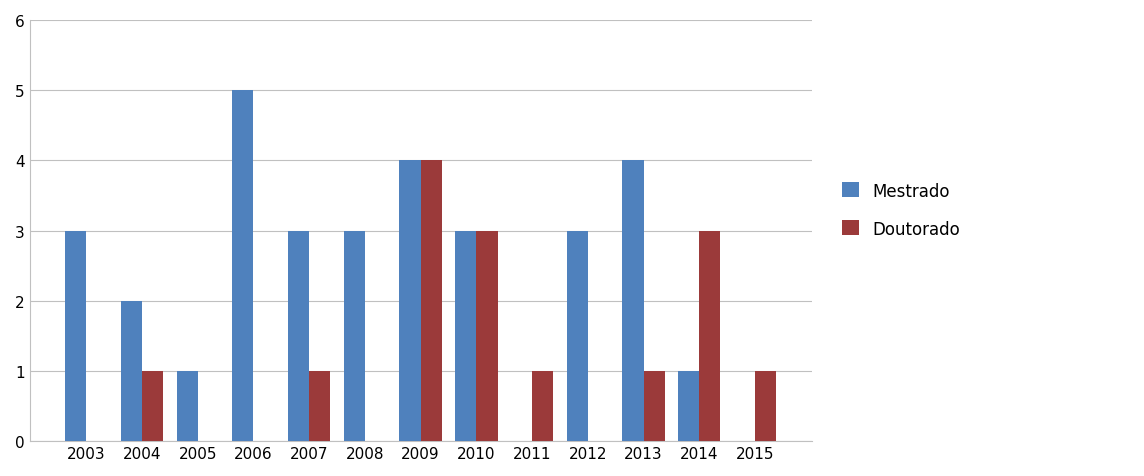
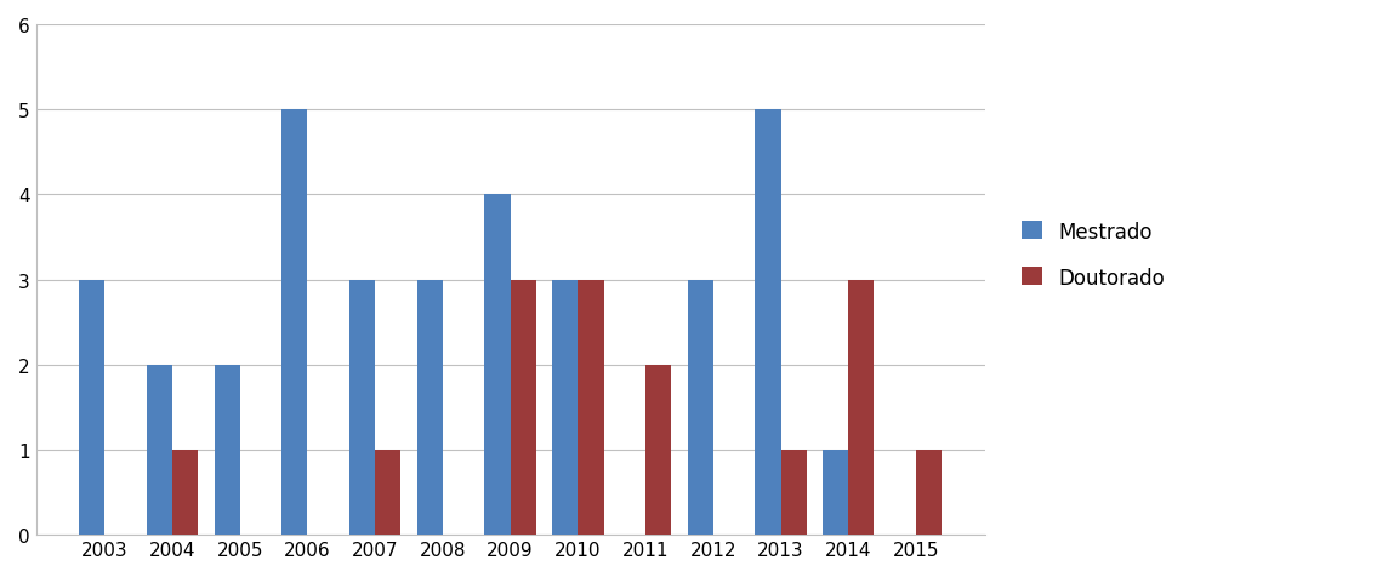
Mestrado/2005: 1 -> 2
Doutorado/2009: 4 -> 3
Doutorado/2011: 1 -> 2
Mestrado/2013: 4 -> 5
